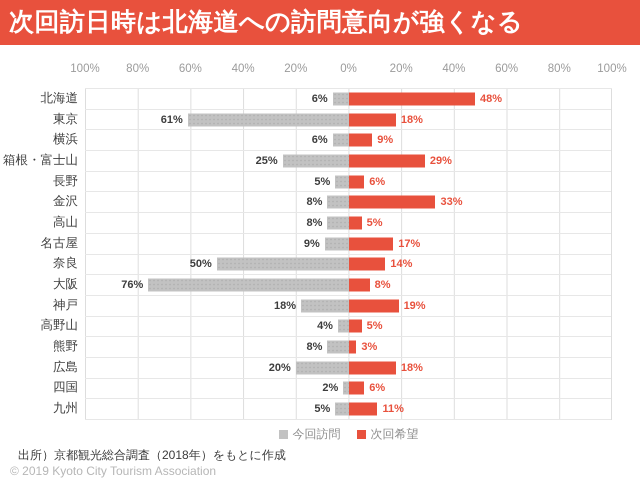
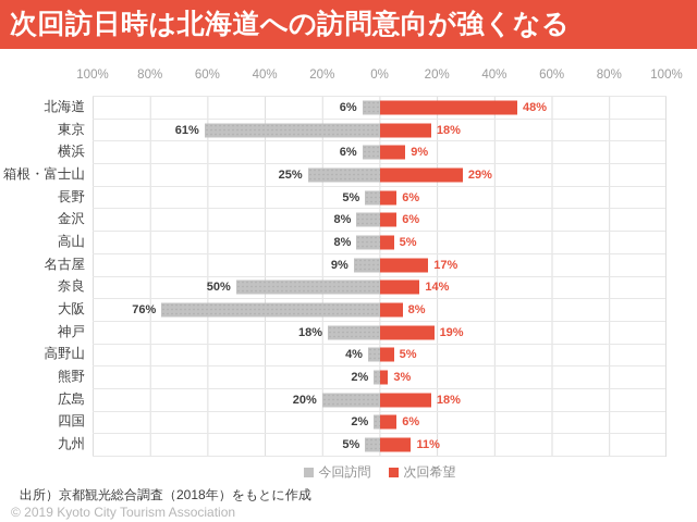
次回希望/金沢: 33% -> 6%
今回訪問/熊野: 8% -> 2%
